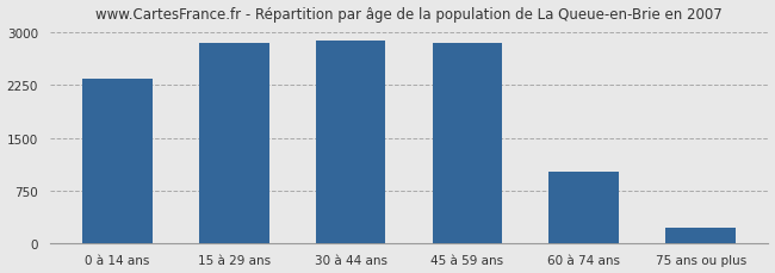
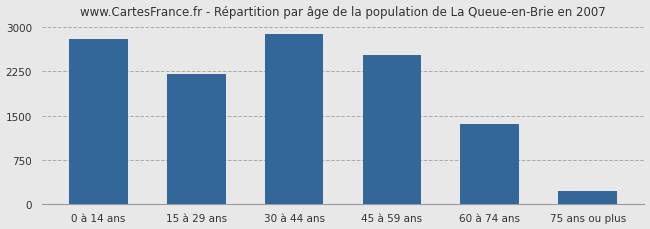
0 à 14 ans: 2340 -> 2800
15 à 29 ans: 2860 -> 2200
45 à 59 ans: 2860 -> 2530
60 à 74 ans: 1020 -> 1350
